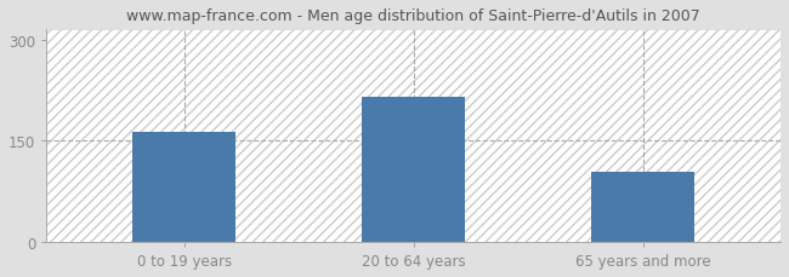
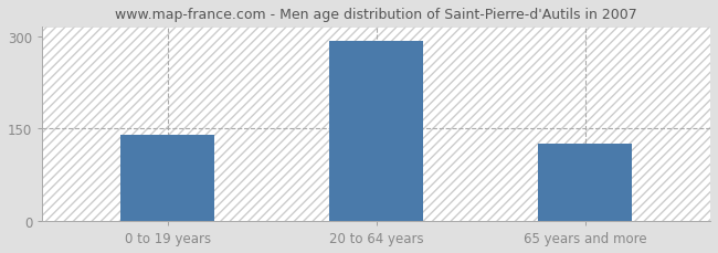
0 to 19 years: 164 -> 140
20 to 64 years: 216 -> 293
65 years and more: 104 -> 126
